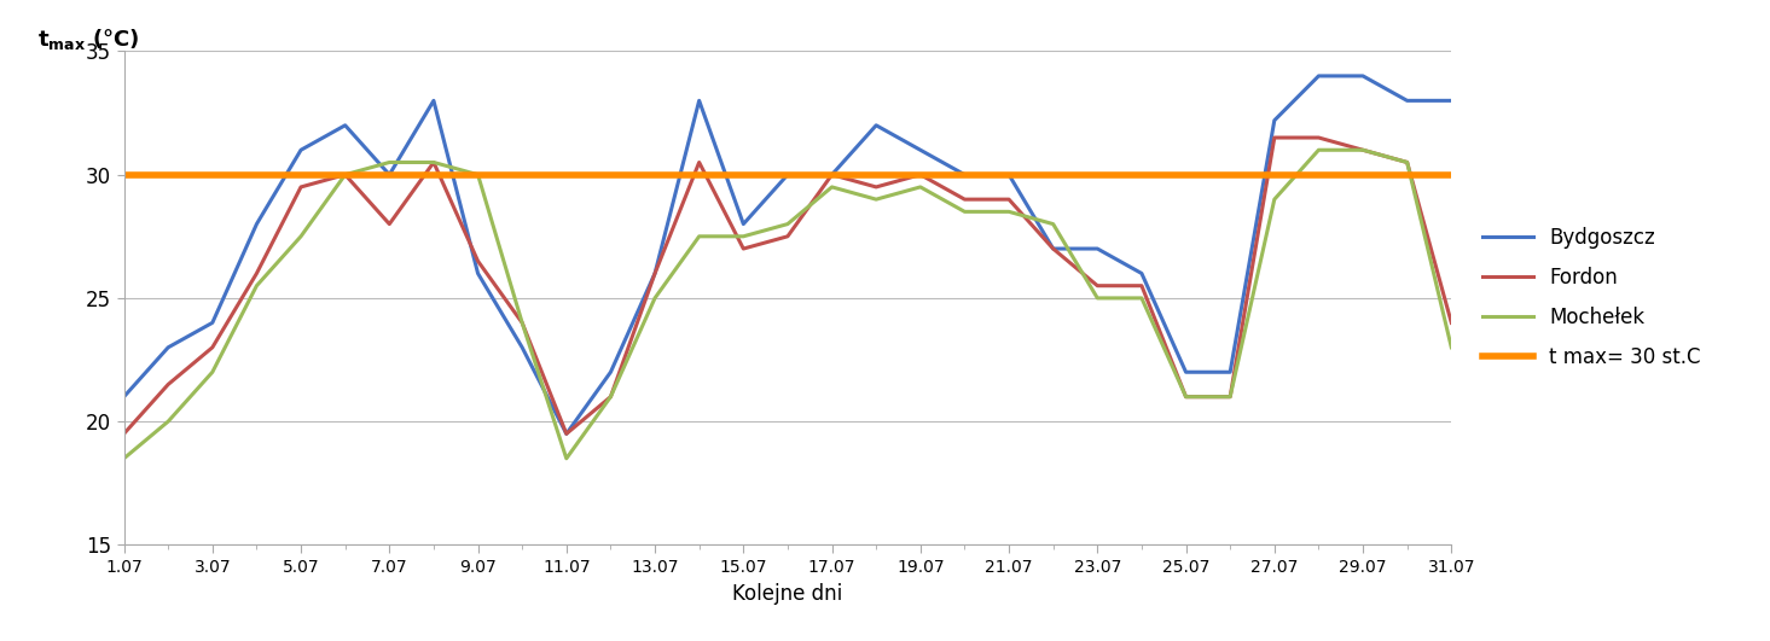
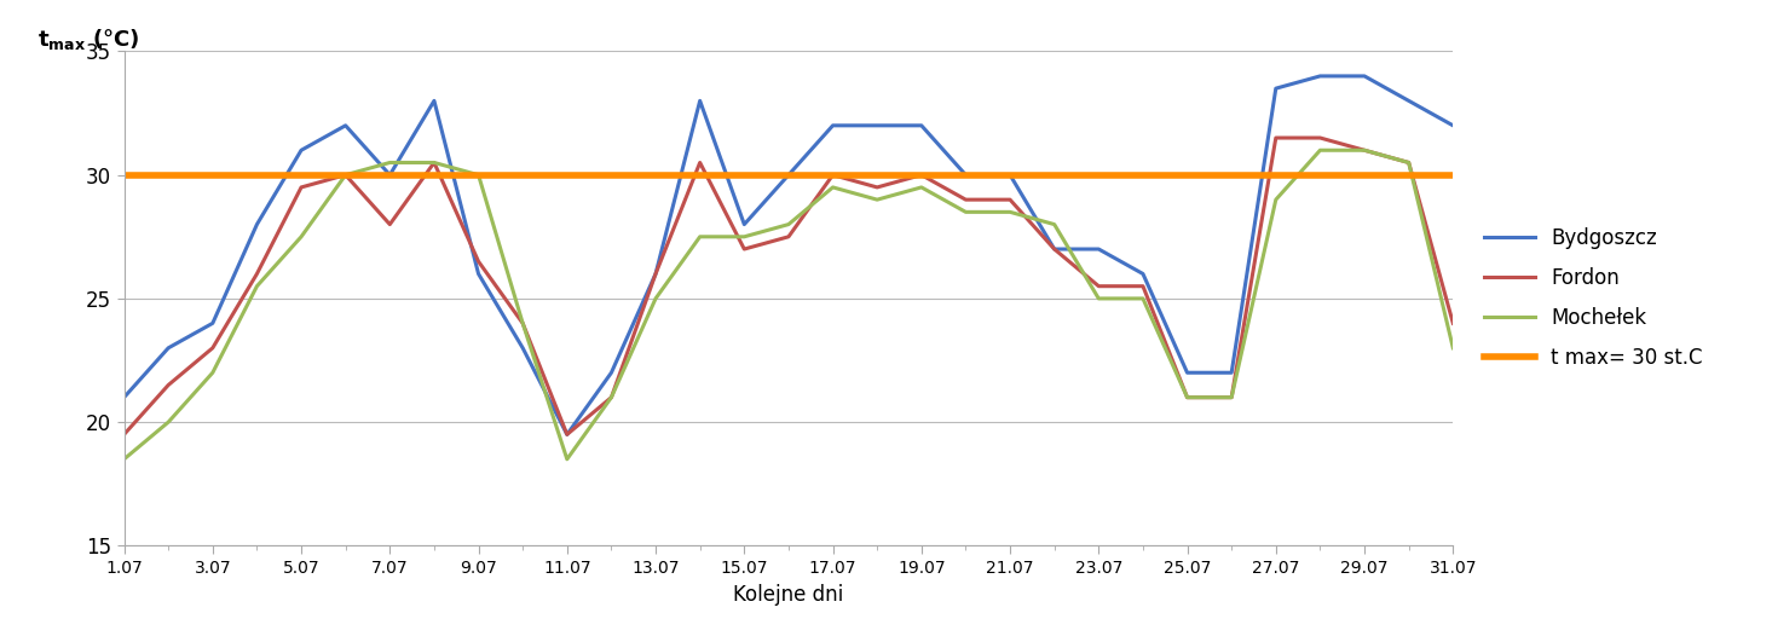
Bydgoszcz/17.07: 30.0 -> 32.0
Bydgoszcz/19.07: 31.0 -> 32.0
Bydgoszcz/27.07: 32.2 -> 33.5
Bydgoszcz/31.07: 33.0 -> 32.0
